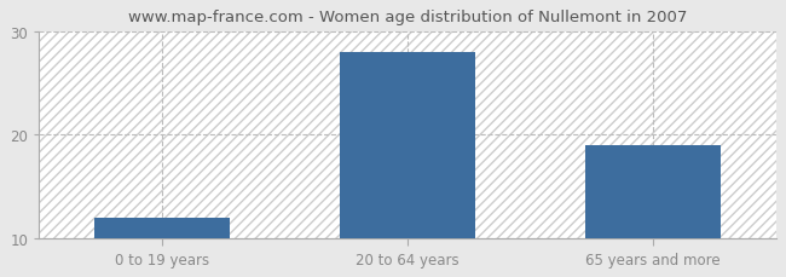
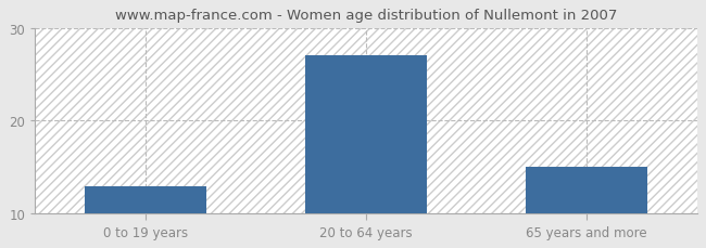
0 to 19 years: 12 -> 13
20 to 64 years: 28 -> 27
65 years and more: 19 -> 15
